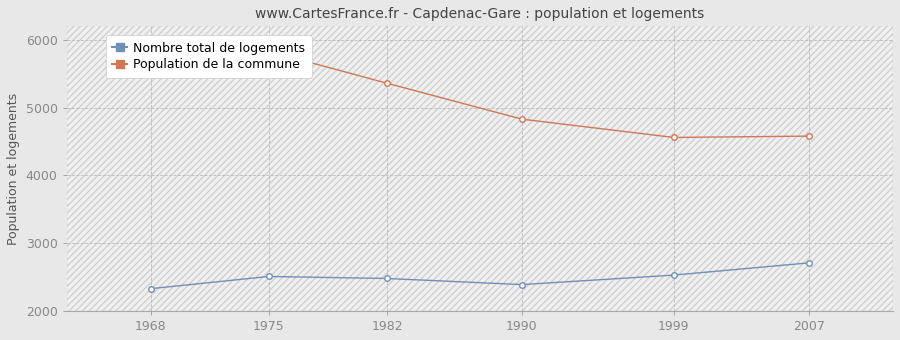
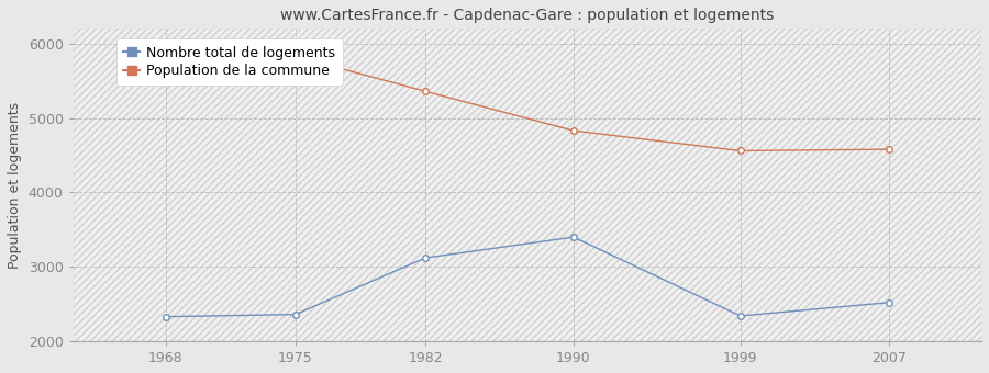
Nombre total de logements/1975: 2510 -> 2360
Nombre total de logements/1982: 2480 -> 3120
Nombre total de logements/1990: 2390 -> 3400
Nombre total de logements/1999: 2530 -> 2340
Nombre total de logements/2007: 2710 -> 2520
